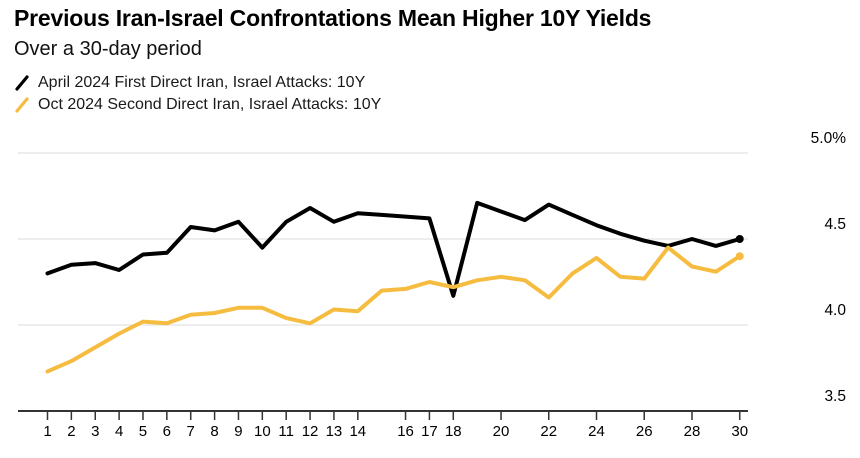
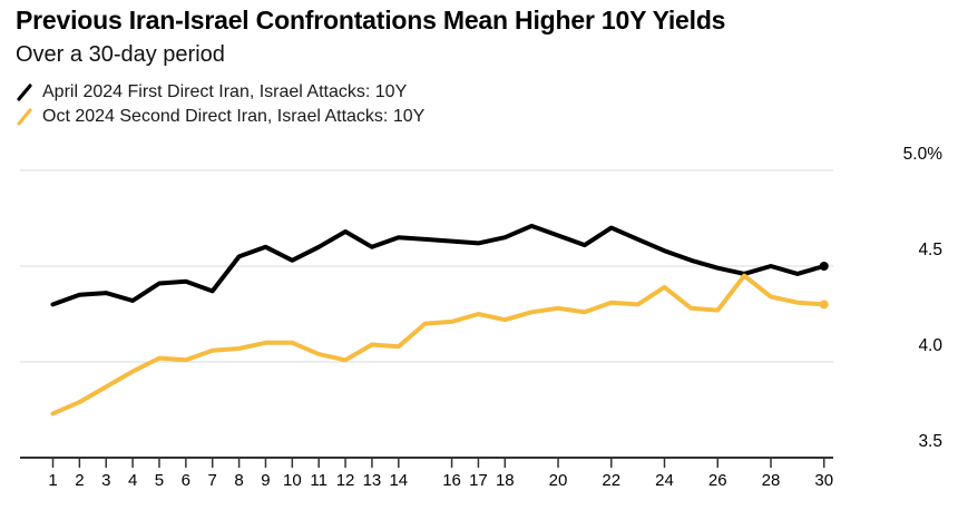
April 2024 First Direct Iran, Israel Attacks: 10Y/7: 4.57% -> 4.37%
April 2024 First Direct Iran, Israel Attacks: 10Y/10: 4.45% -> 4.53%
April 2024 First Direct Iran, Israel Attacks: 10Y/18: 4.17% -> 4.65%
Oct 2024 Second Direct Iran, Israel Attacks: 10Y/22: 4.16% -> 4.31%
Oct 2024 Second Direct Iran, Israel Attacks: 10Y/30: 4.40% -> 4.30%
